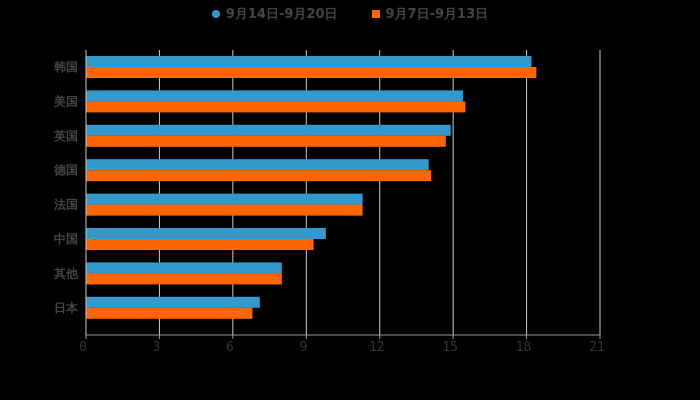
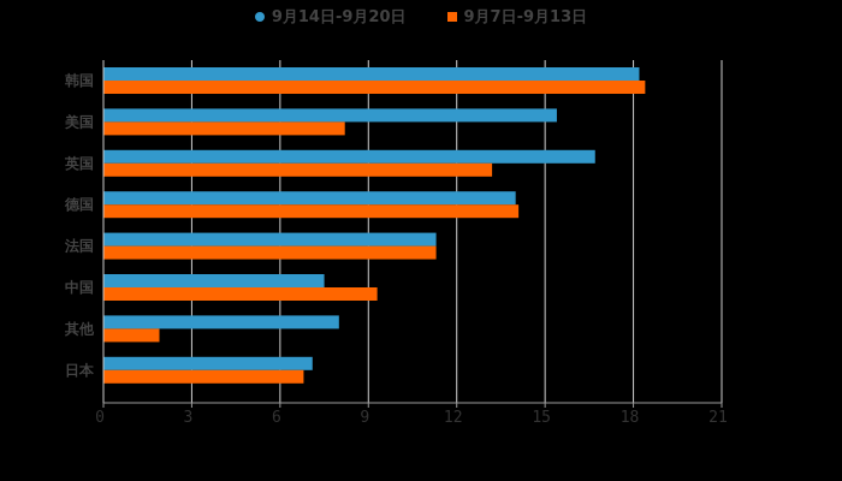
9月7日-9月13日/美国: 15.5 -> 8.2
9月14日-9月20日/英国: 14.9 -> 16.7
9月7日-9月13日/英国: 14.7 -> 13.2
9月14日-9月20日/中国: 9.8 -> 7.5
9月7日-9月13日/其他: 8.0 -> 1.9
